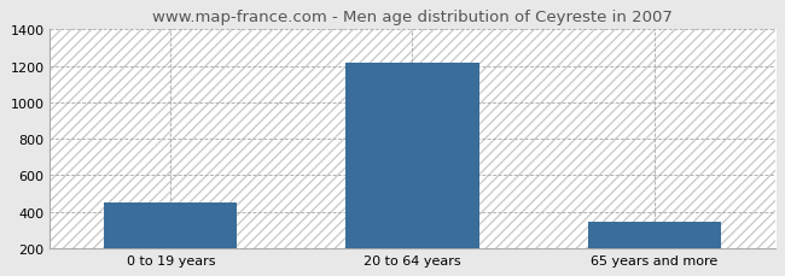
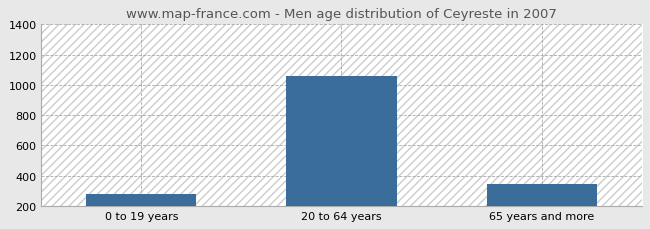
0 to 19 years: 450 -> 280
20 to 64 years: 1220 -> 1060
